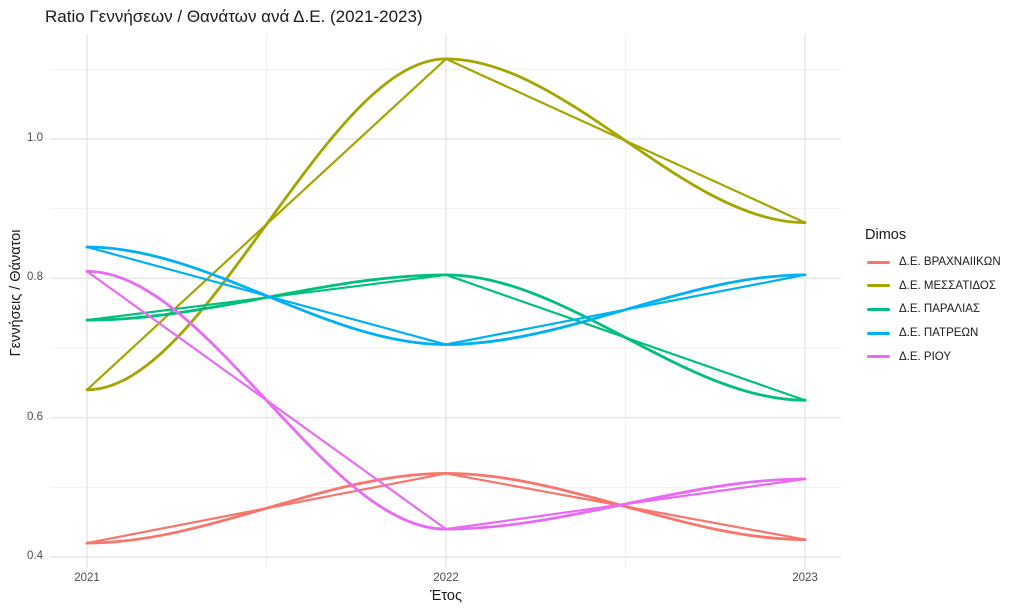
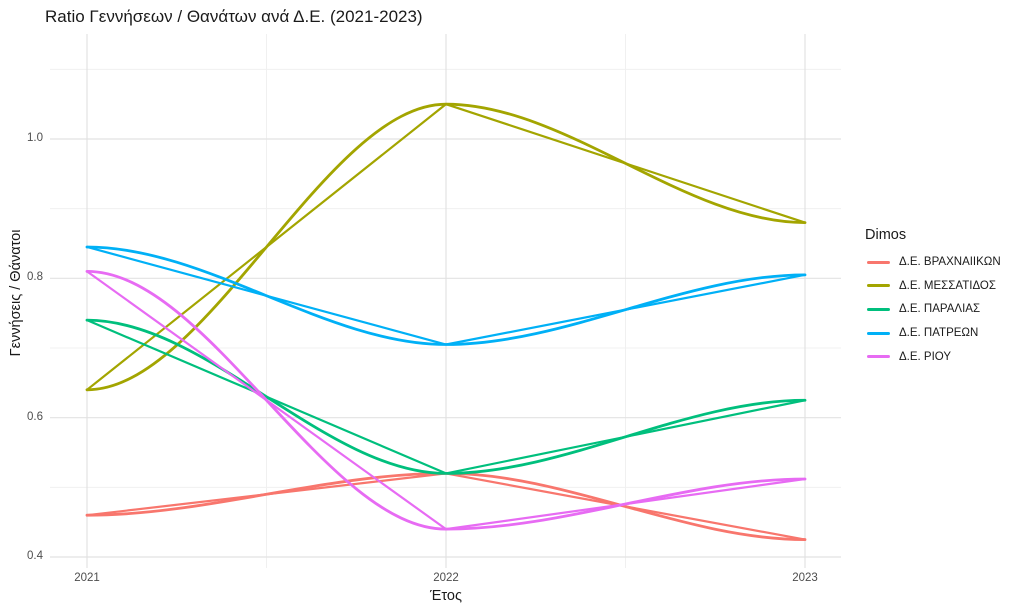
Δ.Ε. ΒΡΑΧΝΑΙΙΚΩΝ/2021: 0.42 -> 0.46
Δ.Ε. ΜΕΣΣΑΤΙΔΟΣ/2022: 1.11 -> 1.05
Δ.Ε. ΠΑΡΑΛΙΑΣ/2022: 0.81 -> 0.52
